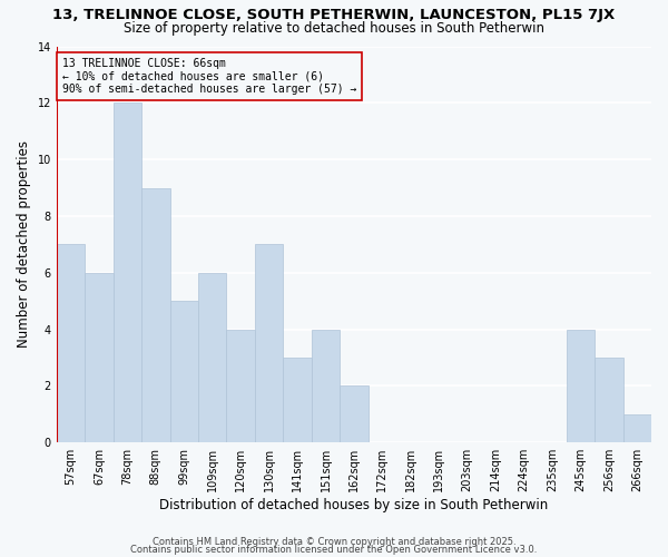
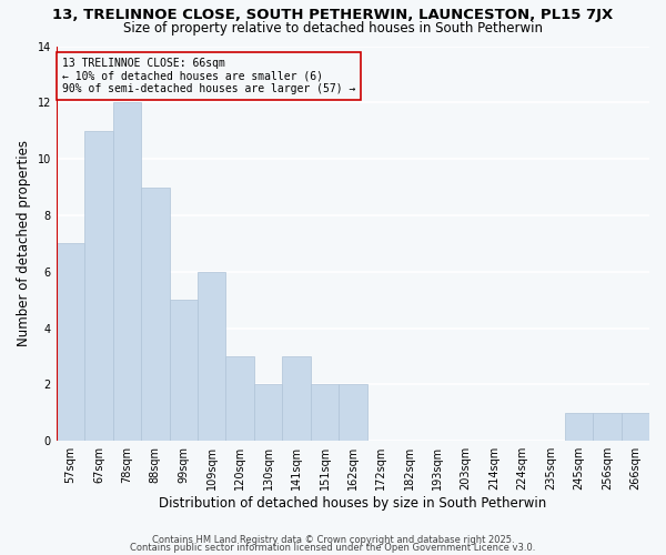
67sqm: 6 -> 11
120sqm: 4 -> 3
130sqm: 7 -> 2
151sqm: 4 -> 2
245sqm: 4 -> 1
256sqm: 3 -> 1
